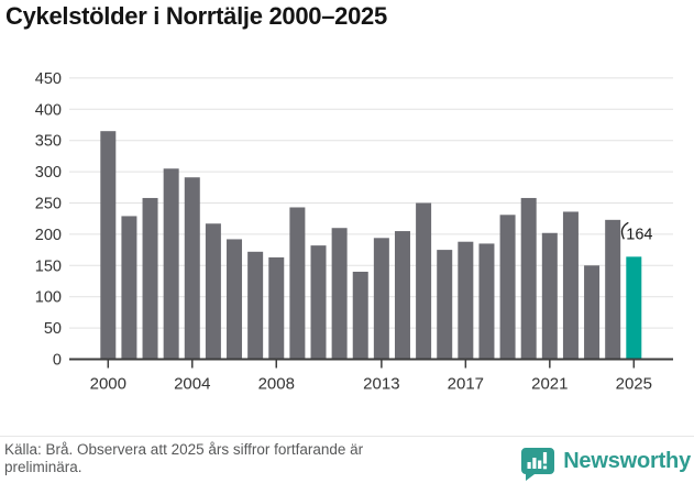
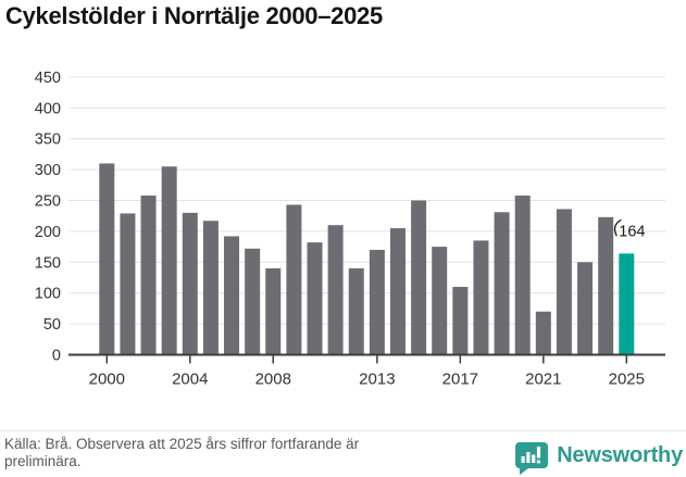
2000: 360 -> 310
2004: 290 -> 230
2008: 160 -> 140
2013: 190 -> 170
2017: 190 -> 110
2021: 200 -> 70
